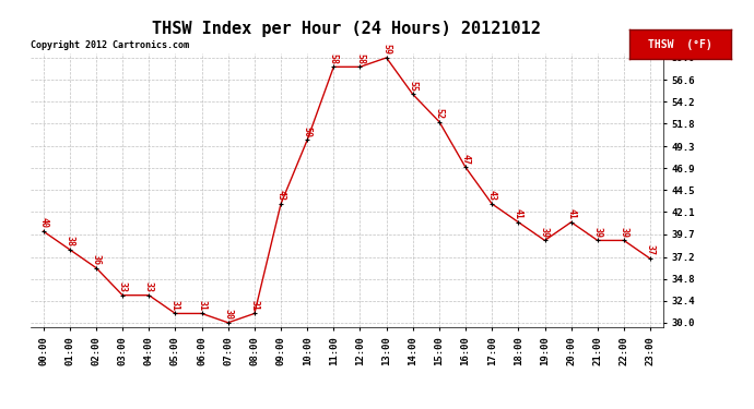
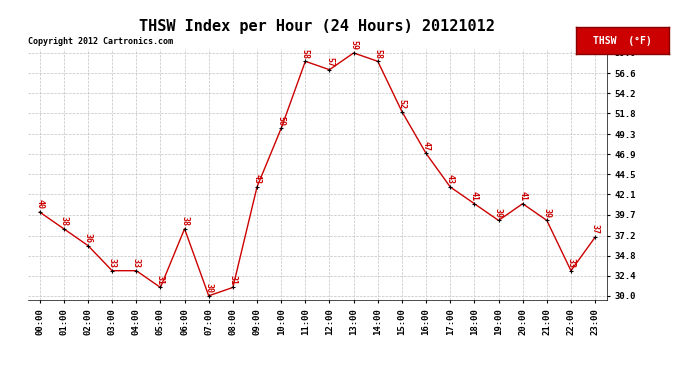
06:00: 31 -> 38
12:00: 58 -> 57
14:00: 55 -> 58
22:00: 39 -> 33
